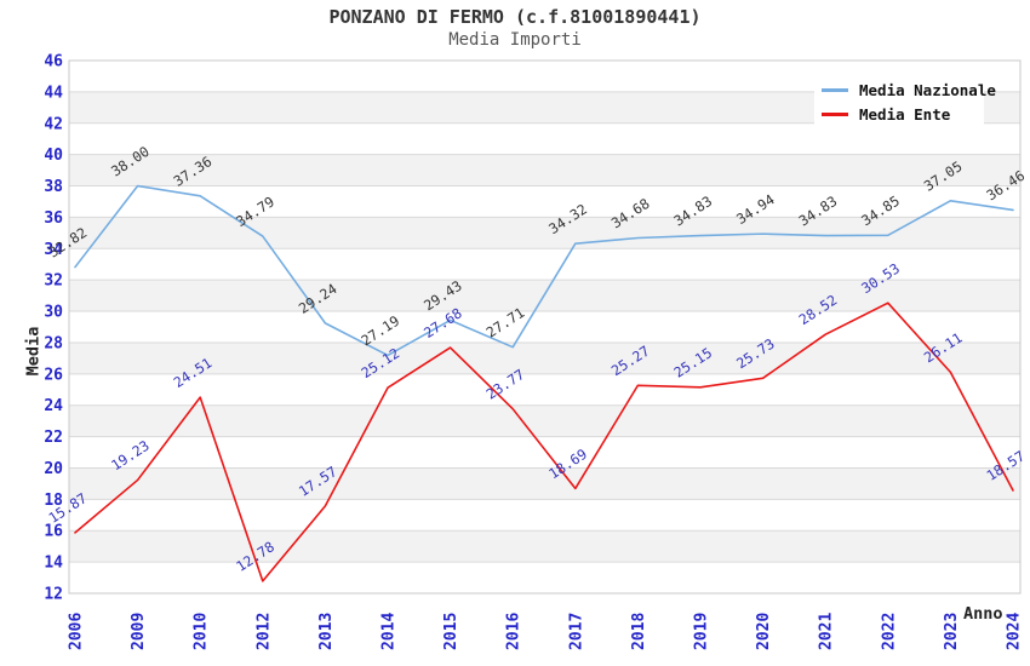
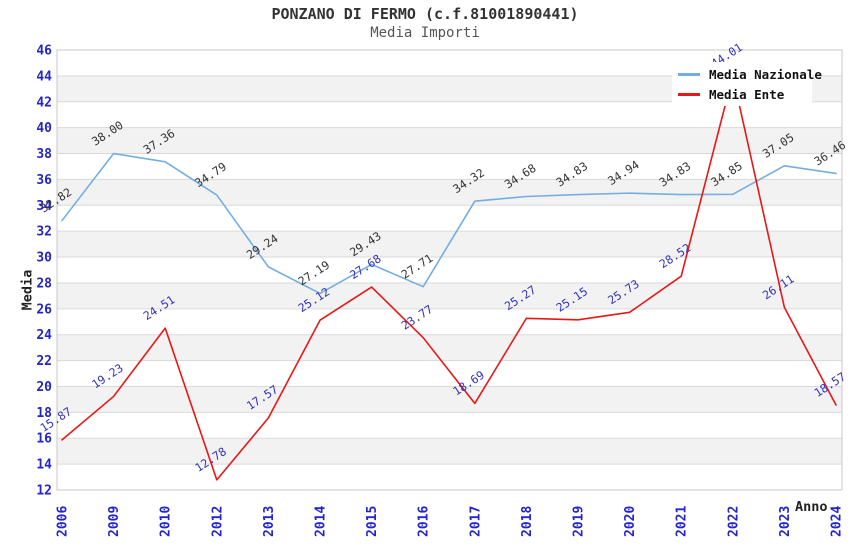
Media Ente/2022: 30.53 -> 44.01
